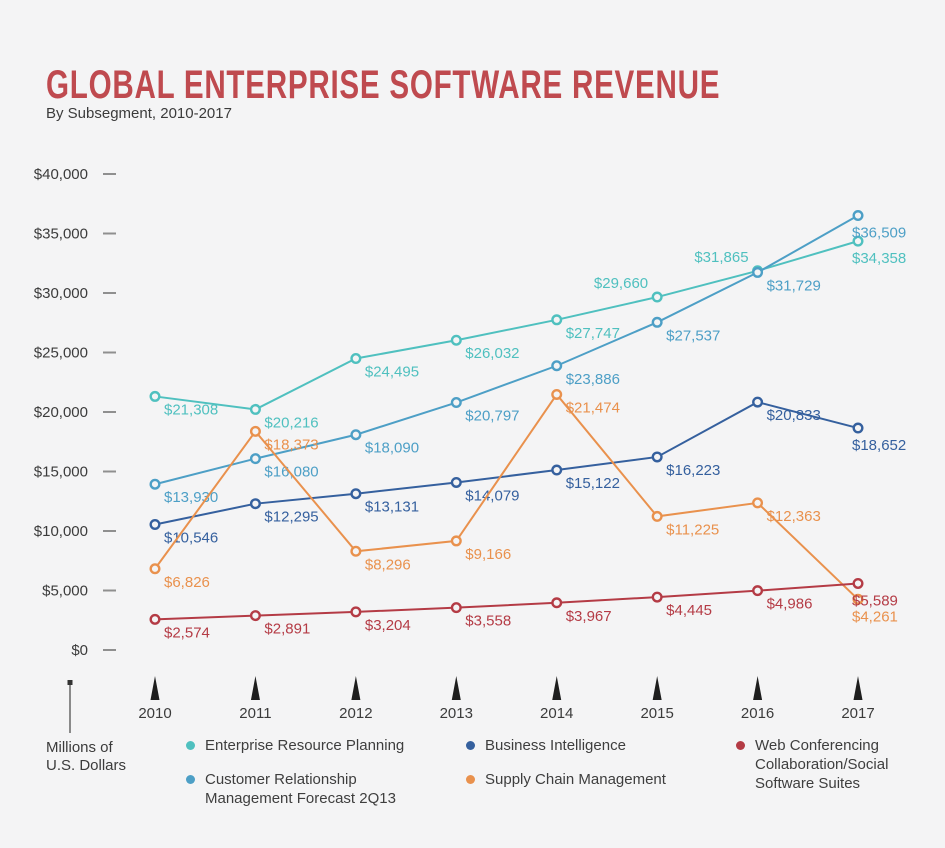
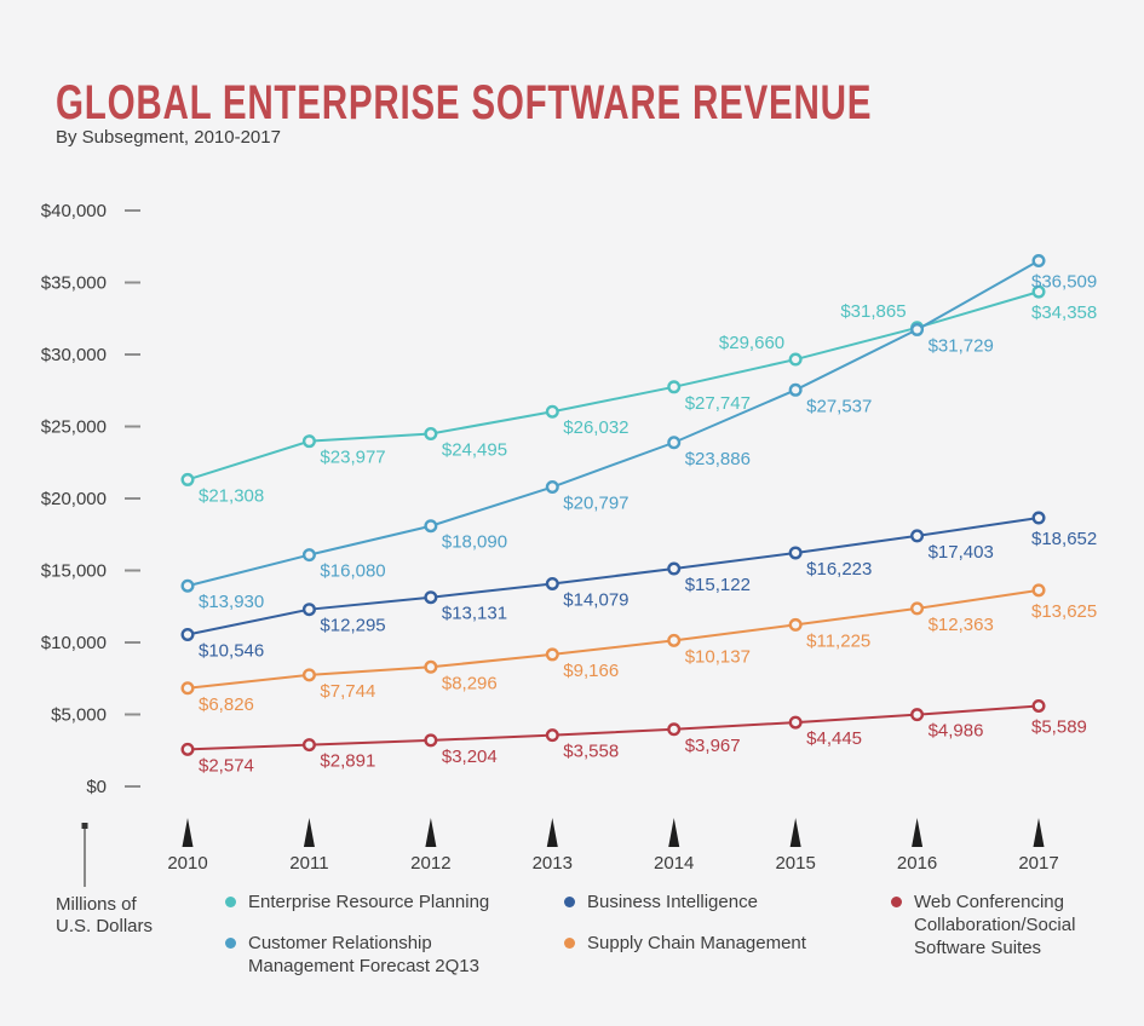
Enterprise Resource Planning/2011: $20,216 -> $23,977
Supply Chain Management/2011: $18,373 -> $7,744
Supply Chain Management/2014: $21,474 -> $10,137
Business Intelligence/2016: $20,833 -> $17,403
Supply Chain Management/2017: $4,261 -> $13,625
